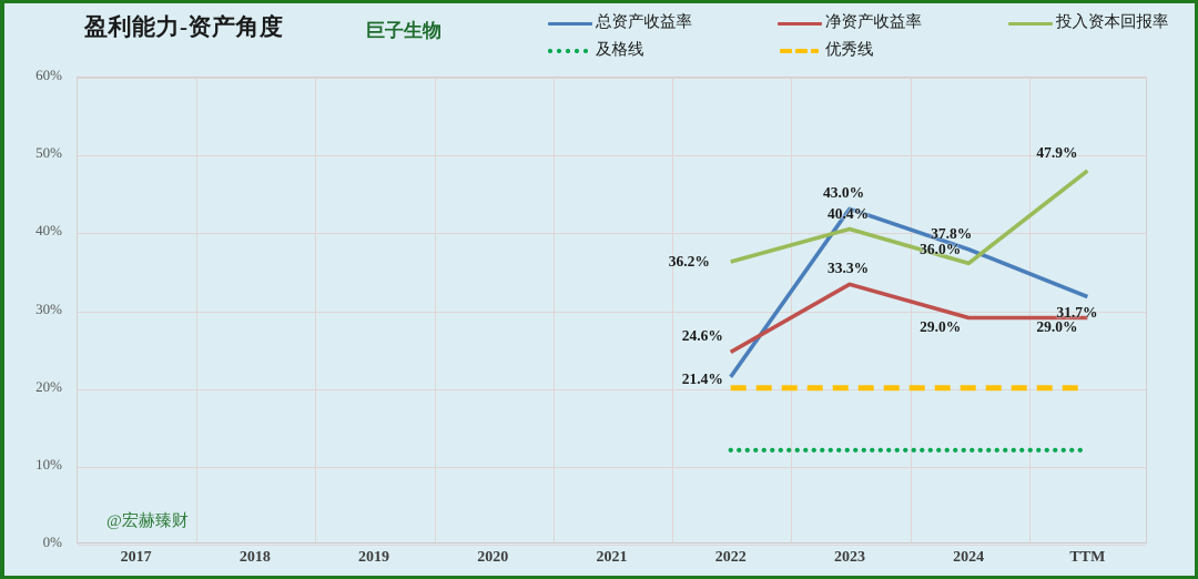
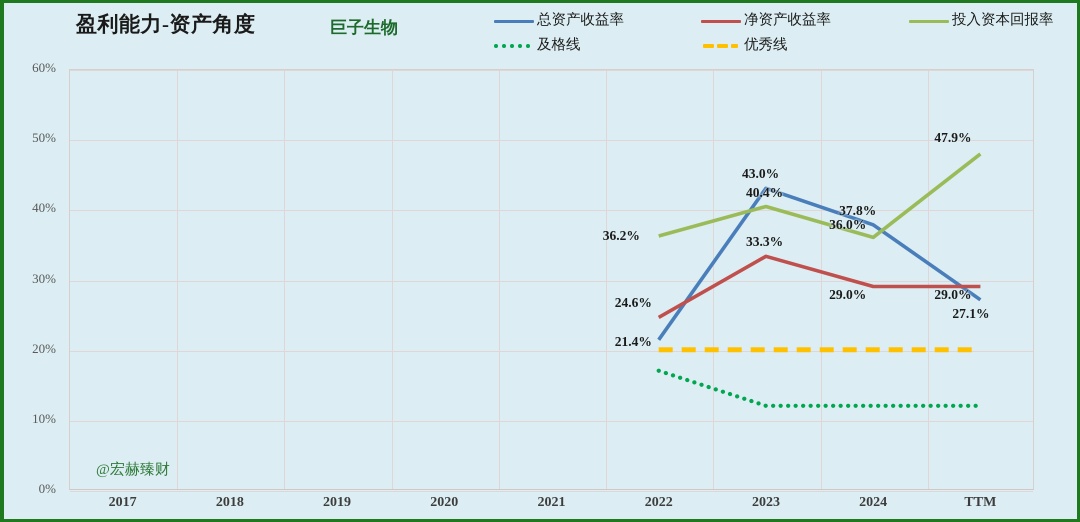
及格线/2022: 12% -> 17%
总资产收益率/TTM: 31.7% -> 27.1%
